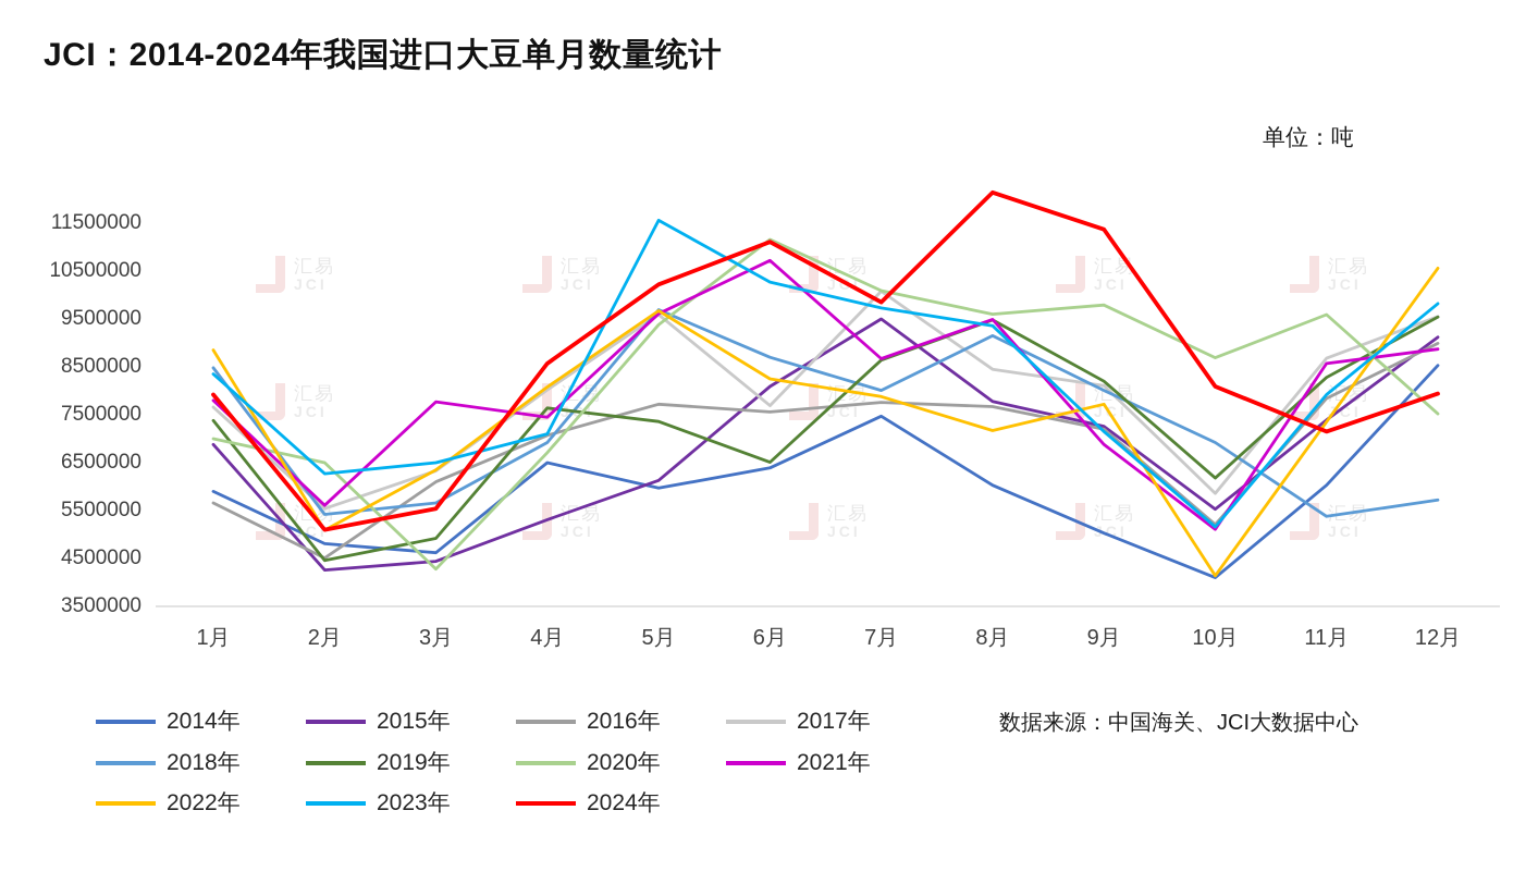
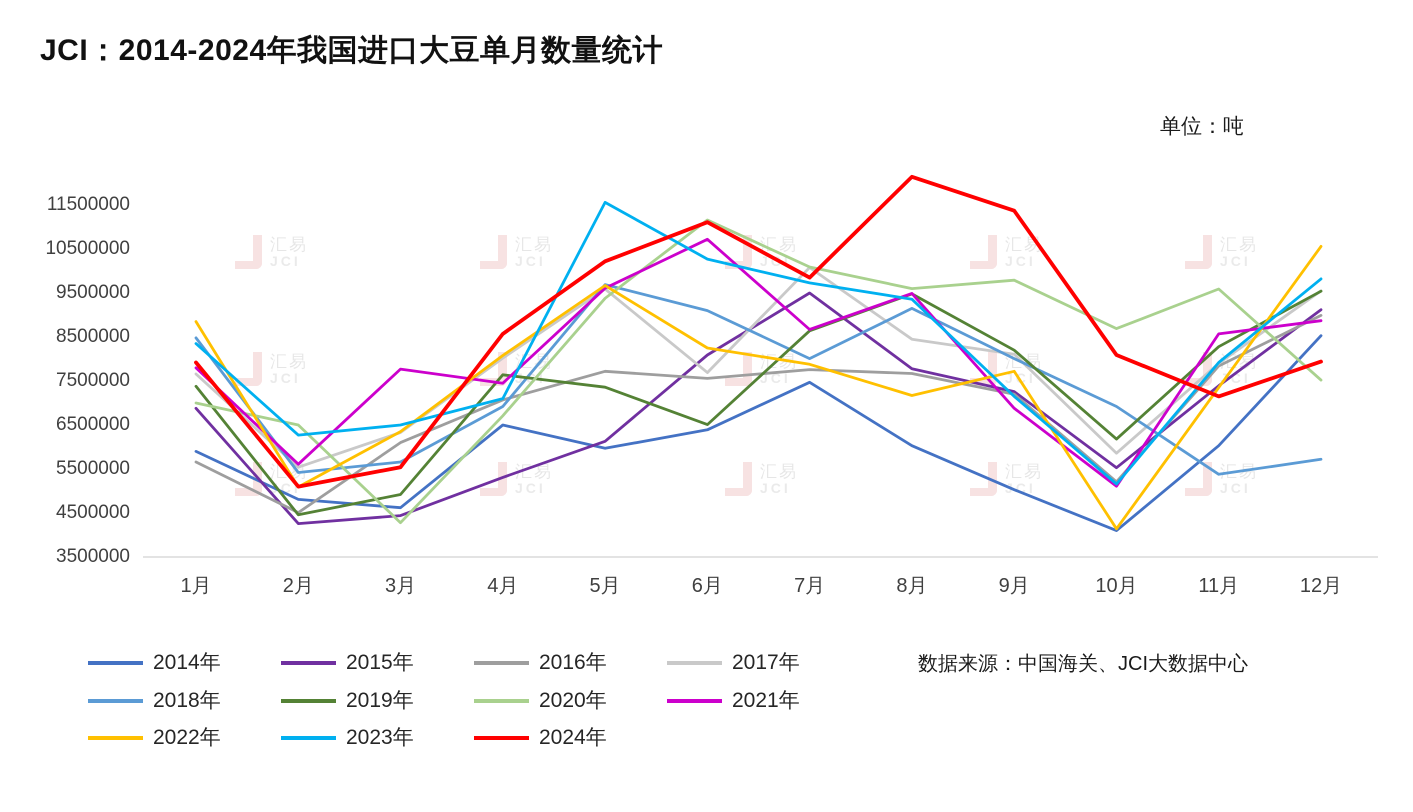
2018年/6月: 8700000 -> 9100000
2017年/11月: 8700000 -> 7900000
